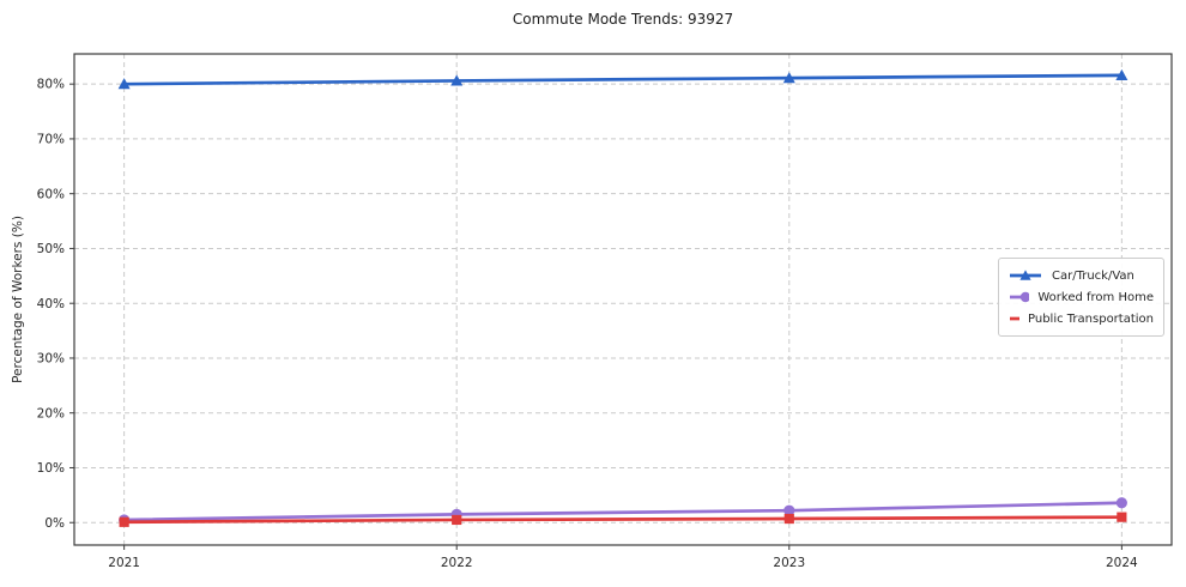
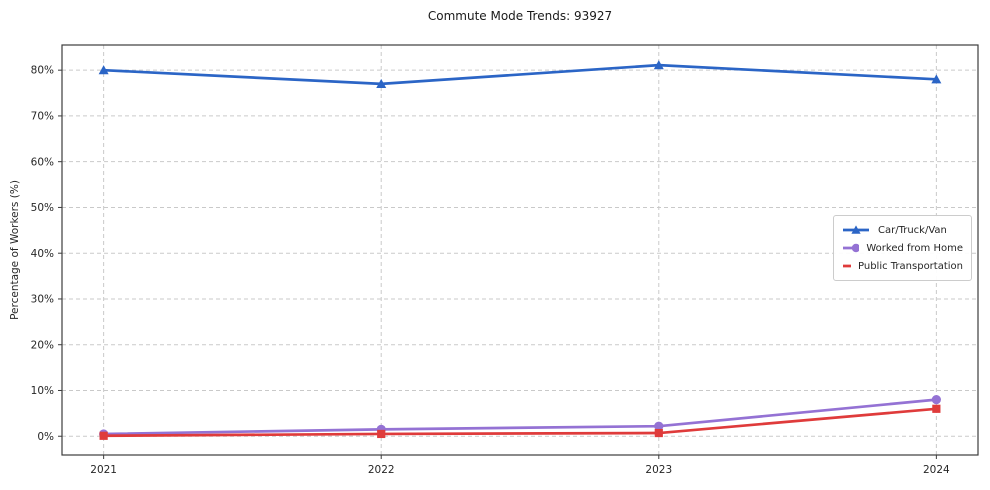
Car/Truck/Van/2022: 81% -> 77%
Car/Truck/Van/2024: 82% -> 78%
Worked from Home/2024: 4% -> 8%
Public Transportation/2024: 1% -> 6%
